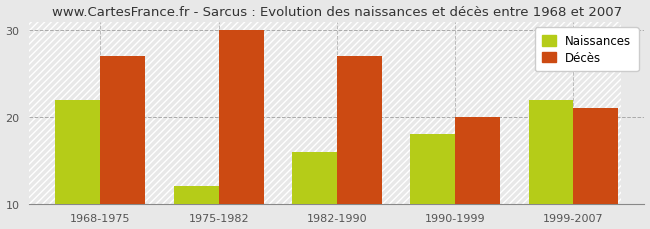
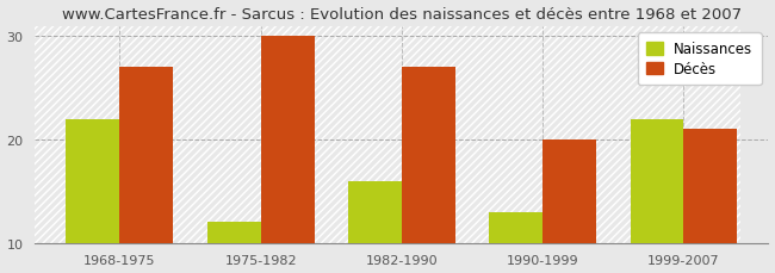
Naissances/1990-1999: 18 -> 13
